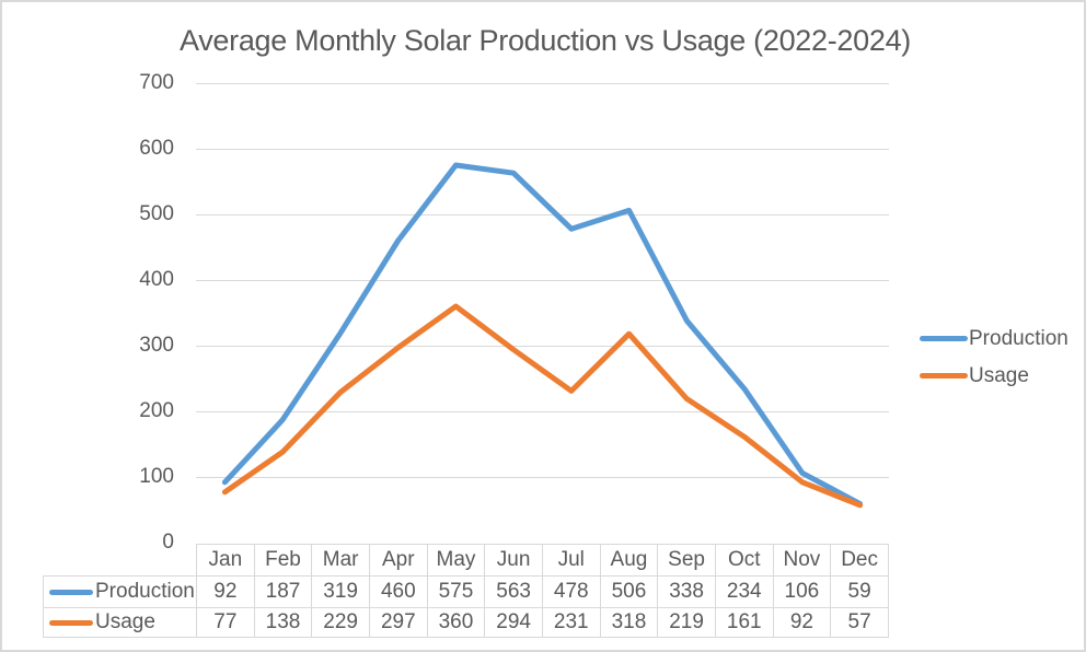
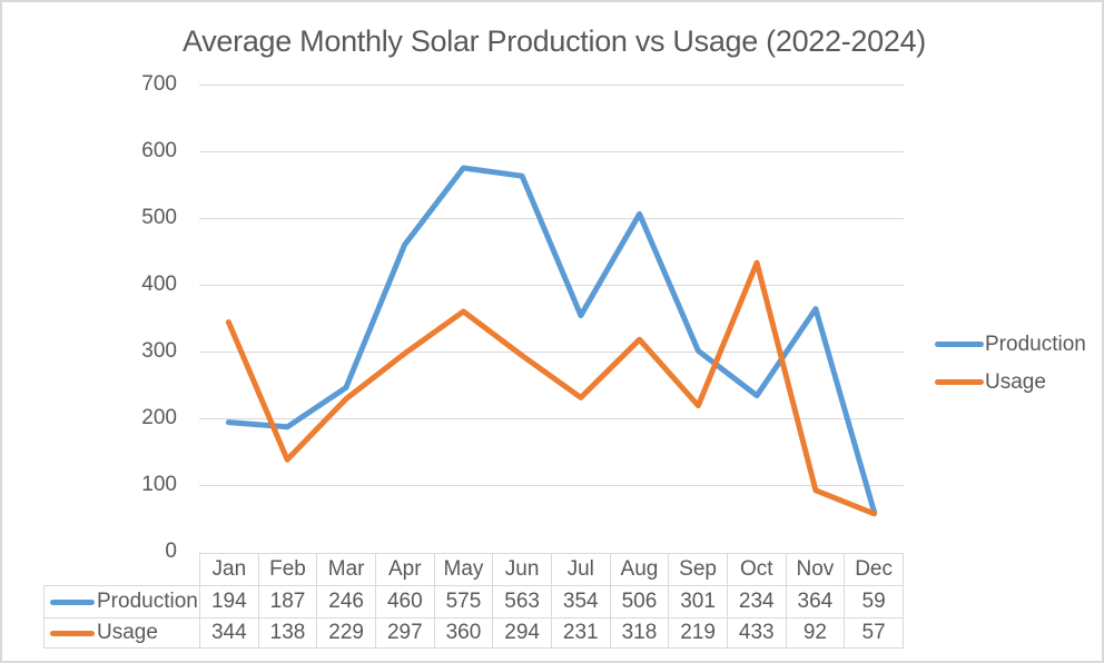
Production/Jan: 92 -> 194
Usage/Jan: 77 -> 344
Production/Mar: 319 -> 246
Production/Jul: 478 -> 354
Production/Sep: 338 -> 301
Usage/Oct: 161 -> 433
Production/Nov: 106 -> 364
